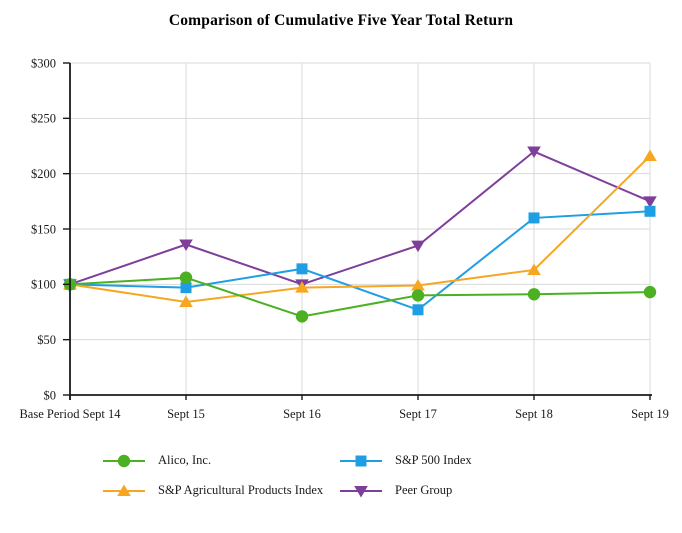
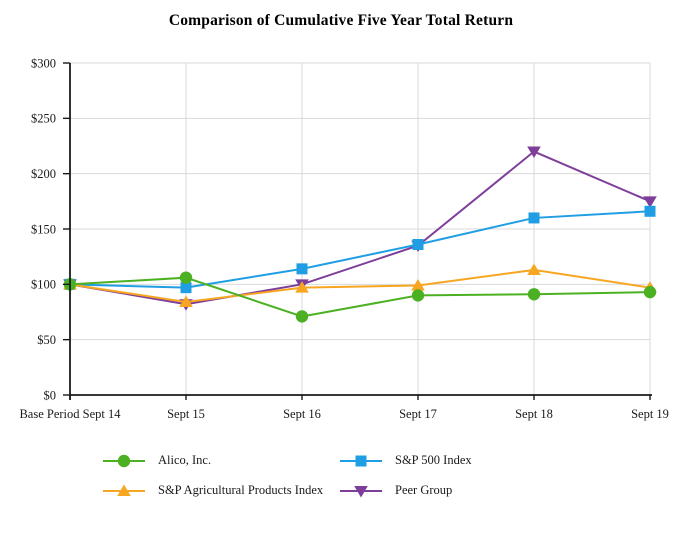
Peer Group/Sept 15: $136 -> $82
S&P 500 Index/Sept 17: $77 -> $136
S&P Agricultural Products Index/Sept 19: $216 -> $97
